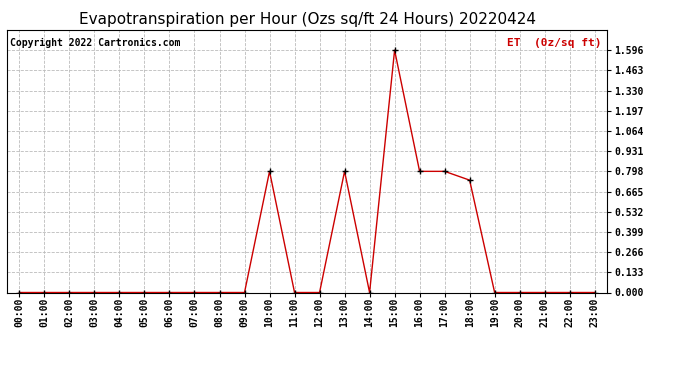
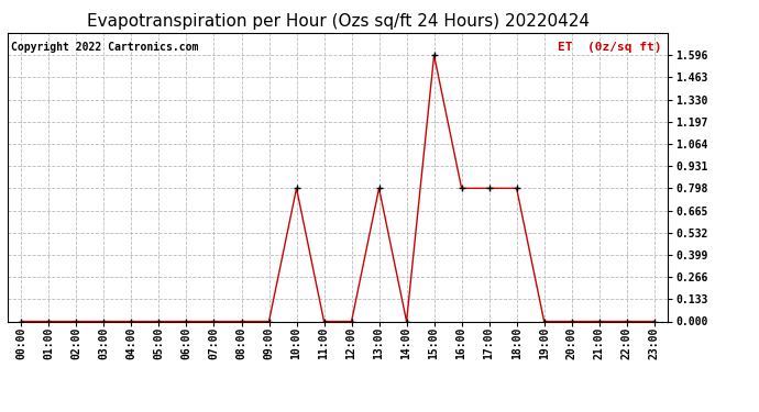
18:00: 0.74 -> 0.80
